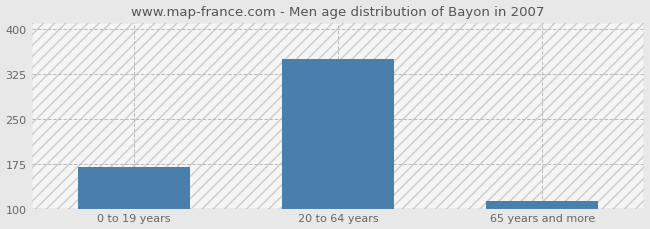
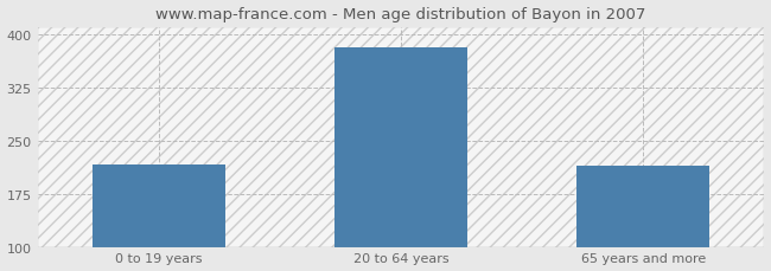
0 to 19 years: 170 -> 216
20 to 64 years: 350 -> 382
65 years and more: 112 -> 214
